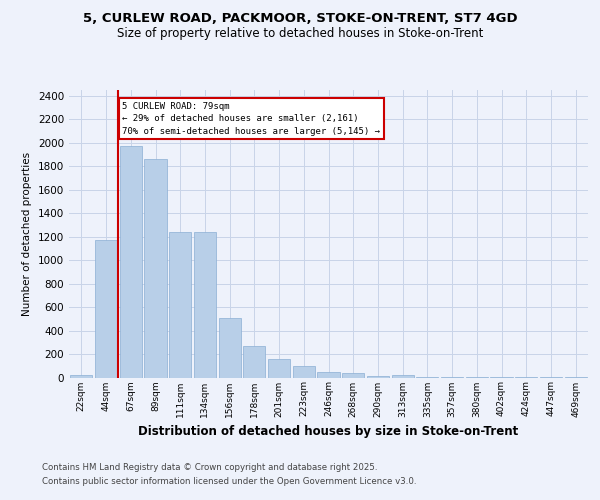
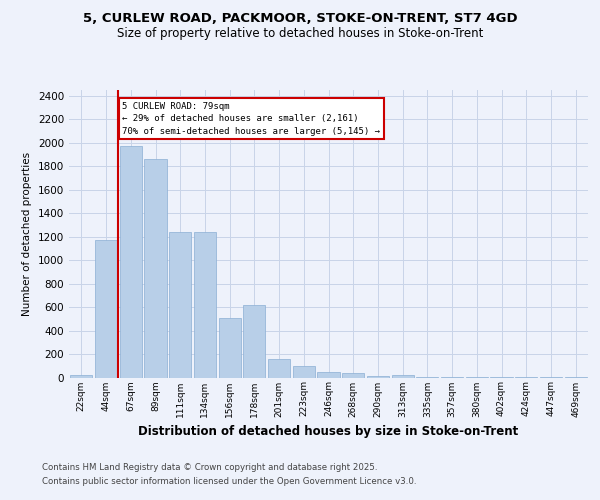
178sqm: 270 -> 620
